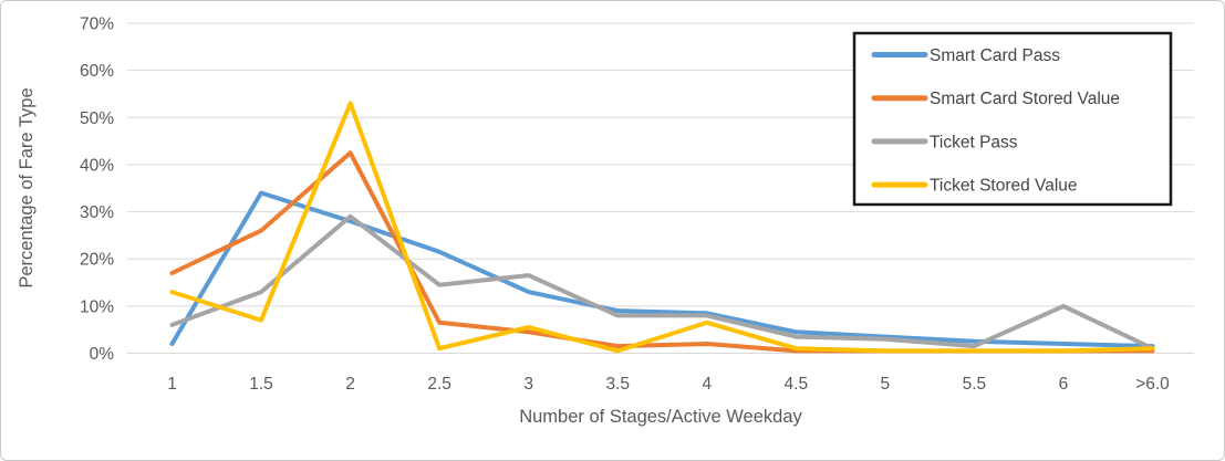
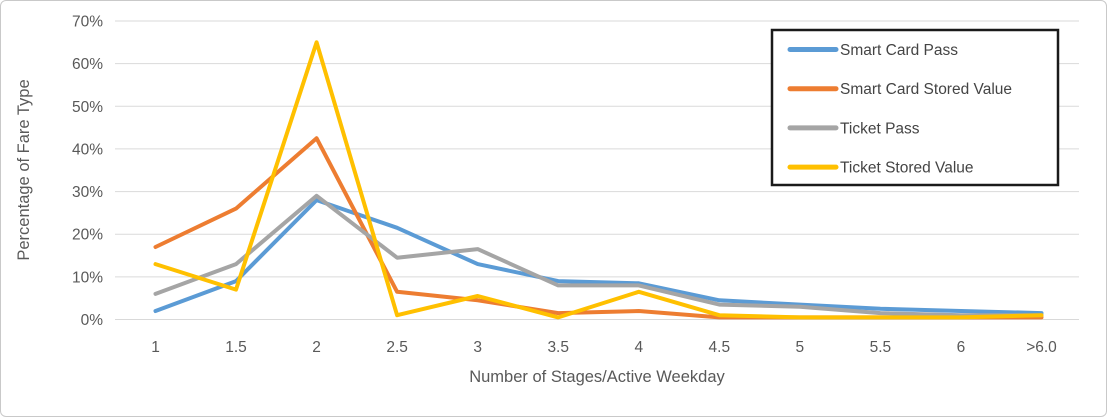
Smart Card Pass/1.5: 34% -> 9%
Ticket Stored Value/2: 53% -> 65%
Ticket Pass/6: 10% -> 1%
